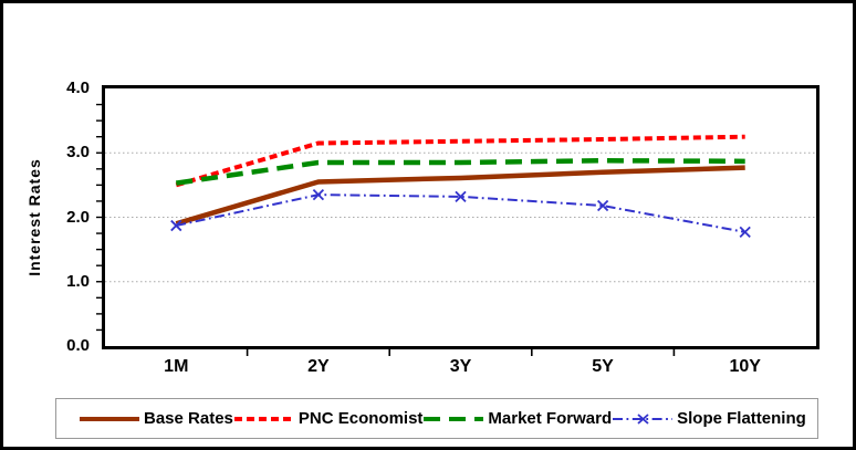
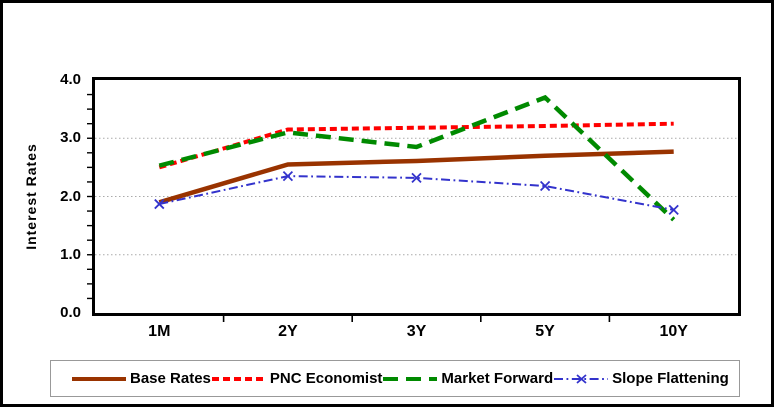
Market Forward/2Y: 2.9 -> 3.1
Market Forward/5Y: 2.9 -> 3.7
Market Forward/10Y: 2.9 -> 1.6
